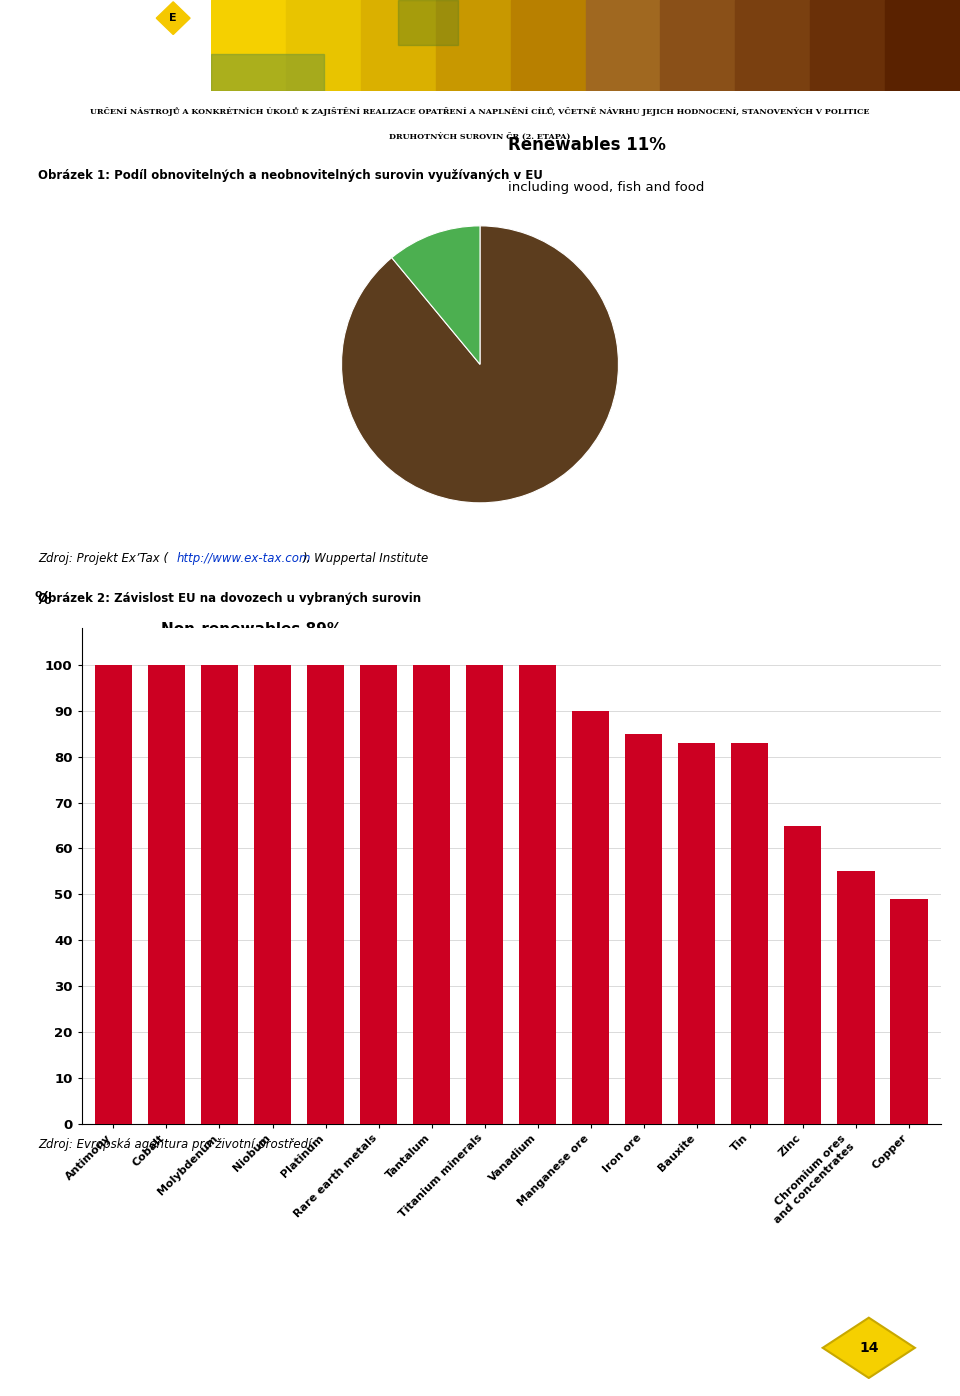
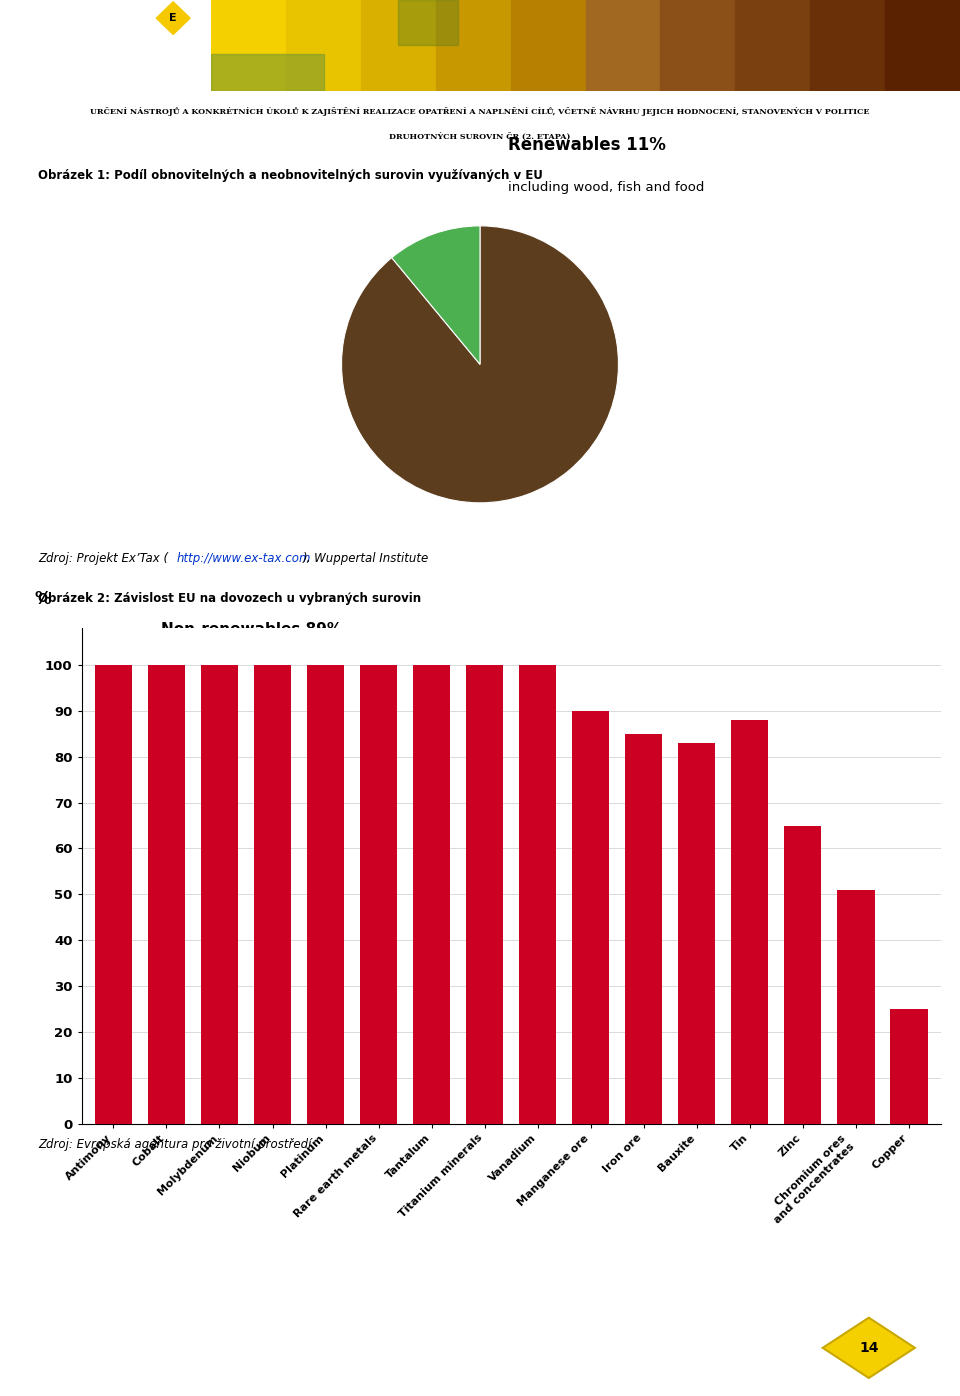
Tin: 83 -> 88
Chromium ores and concentrates: 55 -> 51
Copper: 49 -> 25
